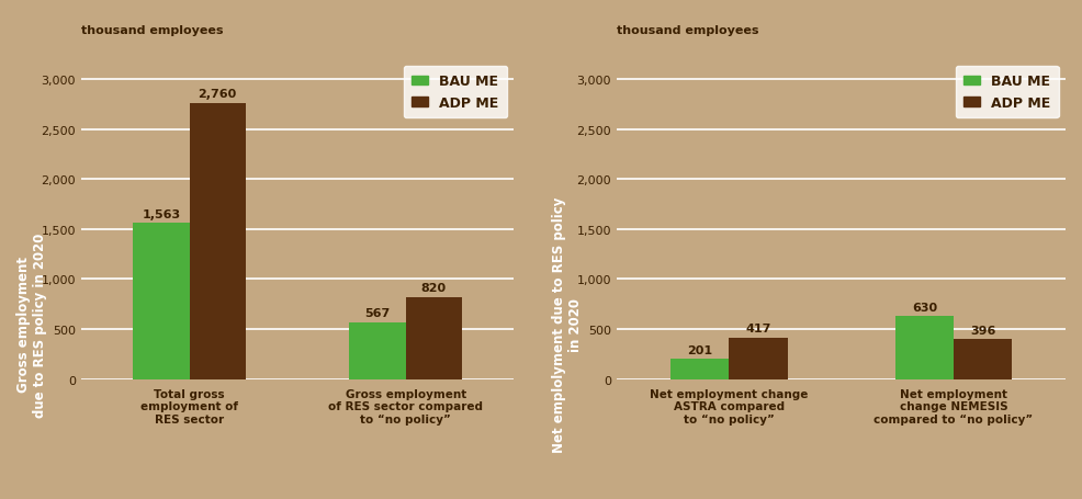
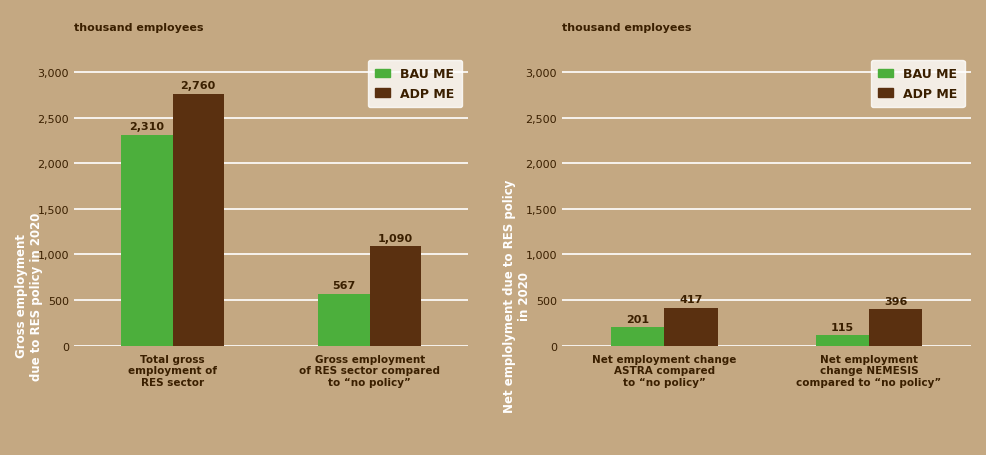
BAU ME/Total gross employment of RES sector: 1,563 -> 2,310
ADP ME/Gross employment of RES sector compared to “no policy”: 820 -> 1,090
BAU ME/Net employment change NEMESIS compared to “no policy”: 630 -> 115
